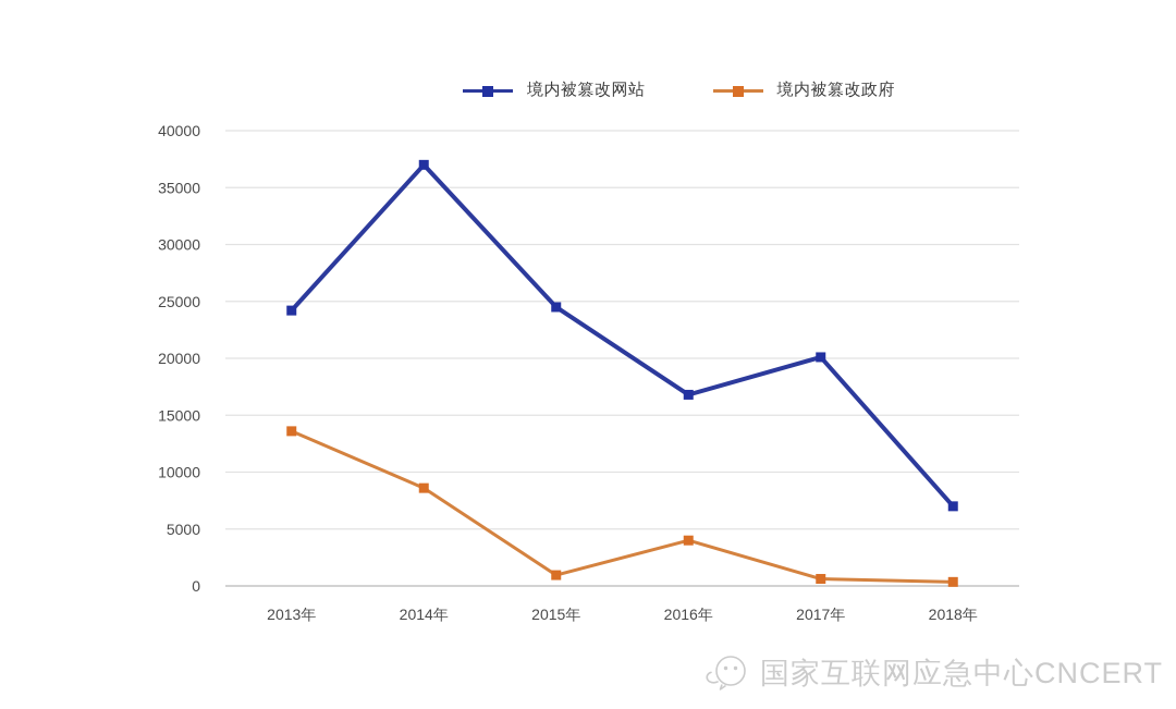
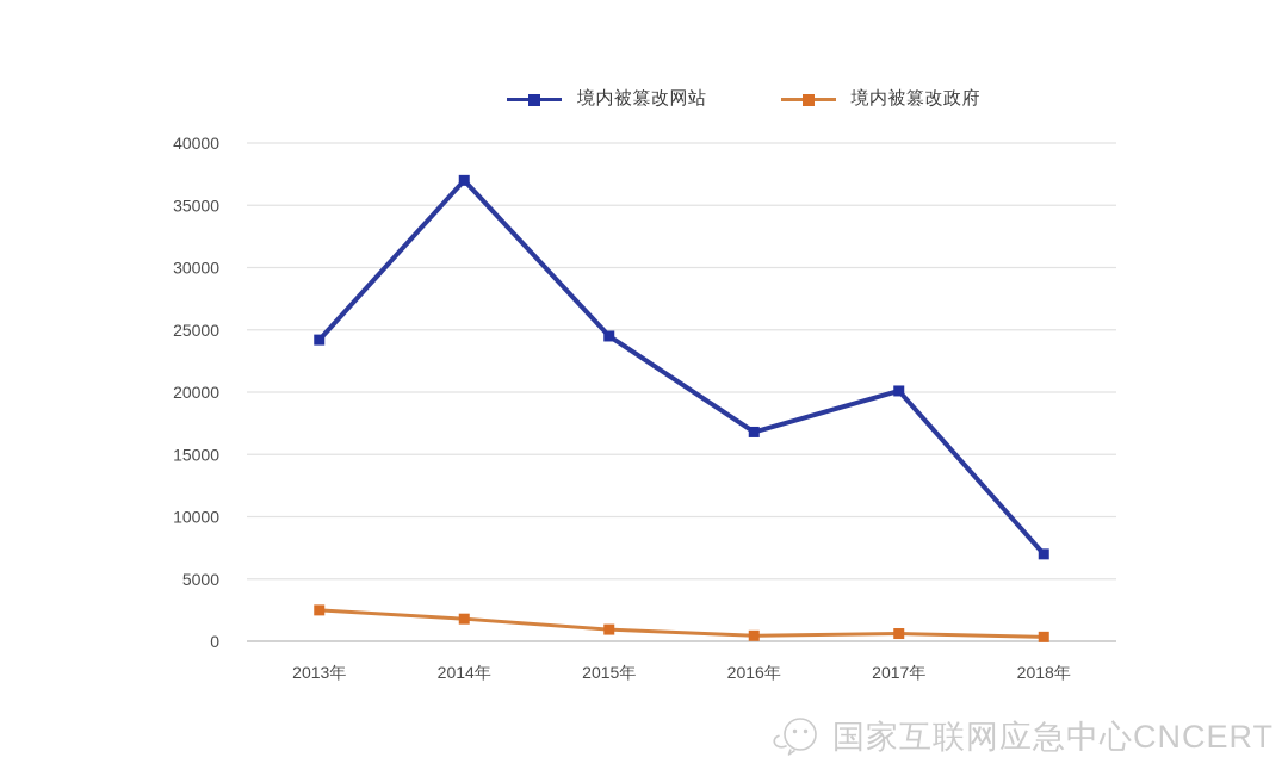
境内被篡改政府/2013年: 13600 -> 2500
境内被篡改政府/2014年: 8600 -> 1800
境内被篡改政府/2016年: 4000 -> 400
